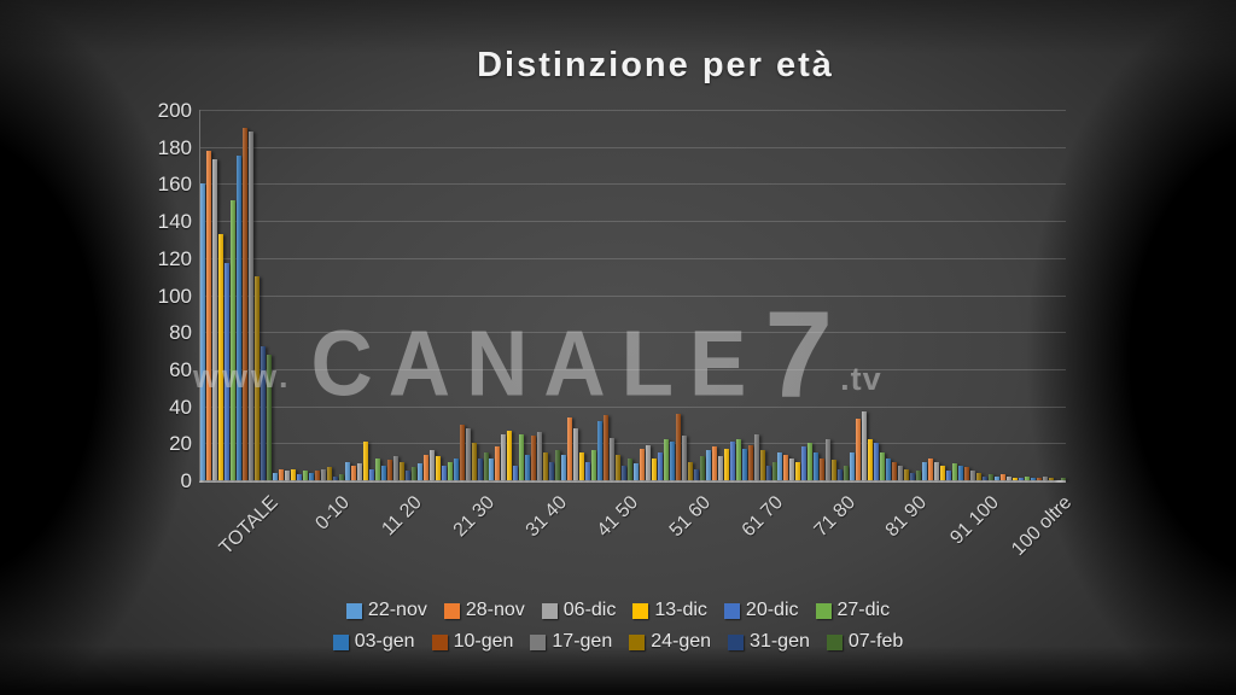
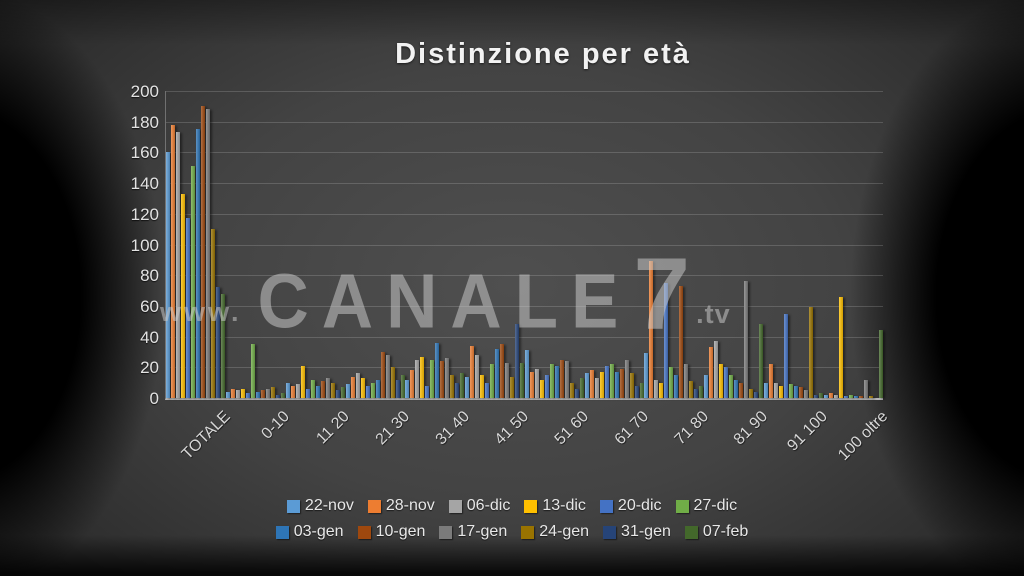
27-dic/0-10: 5 -> 35
03-gen/31 40: 14 -> 36
27-dic/41 50: 16 -> 22
31-gen/41 50: 8 -> 48
07-feb/41 50: 12 -> 23
22-nov/51 60: 9 -> 31
10-gen/51 60: 36 -> 25
22-nov/71 80: 15 -> 29
28-nov/71 80: 14 -> 89
20-dic/71 80: 18 -> 75
10-gen/71 80: 12 -> 73
17-gen/81 90: 8 -> 76
07-feb/81 90: 5 -> 48
28-nov/91 100: 12 -> 22
20-dic/91 100: 5 -> 55
24-gen/91 100: 4 -> 59
13-dic/100 oltre: 1 -> 66
17-gen/100 oltre: 2 -> 12
07-feb/100 oltre: 1 -> 44
